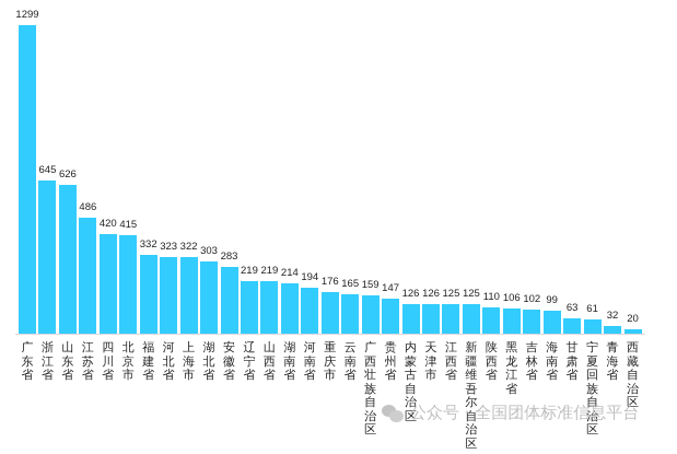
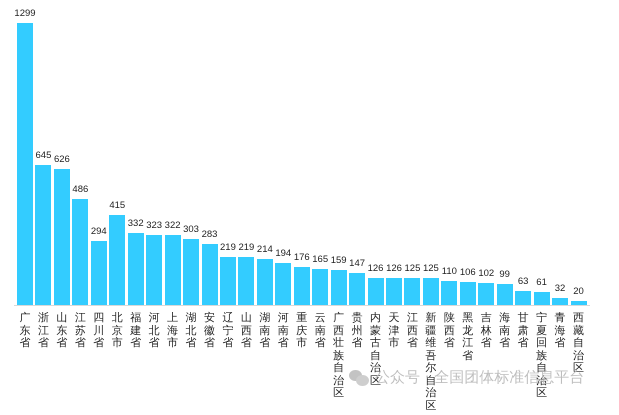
四川省: 420 -> 294
